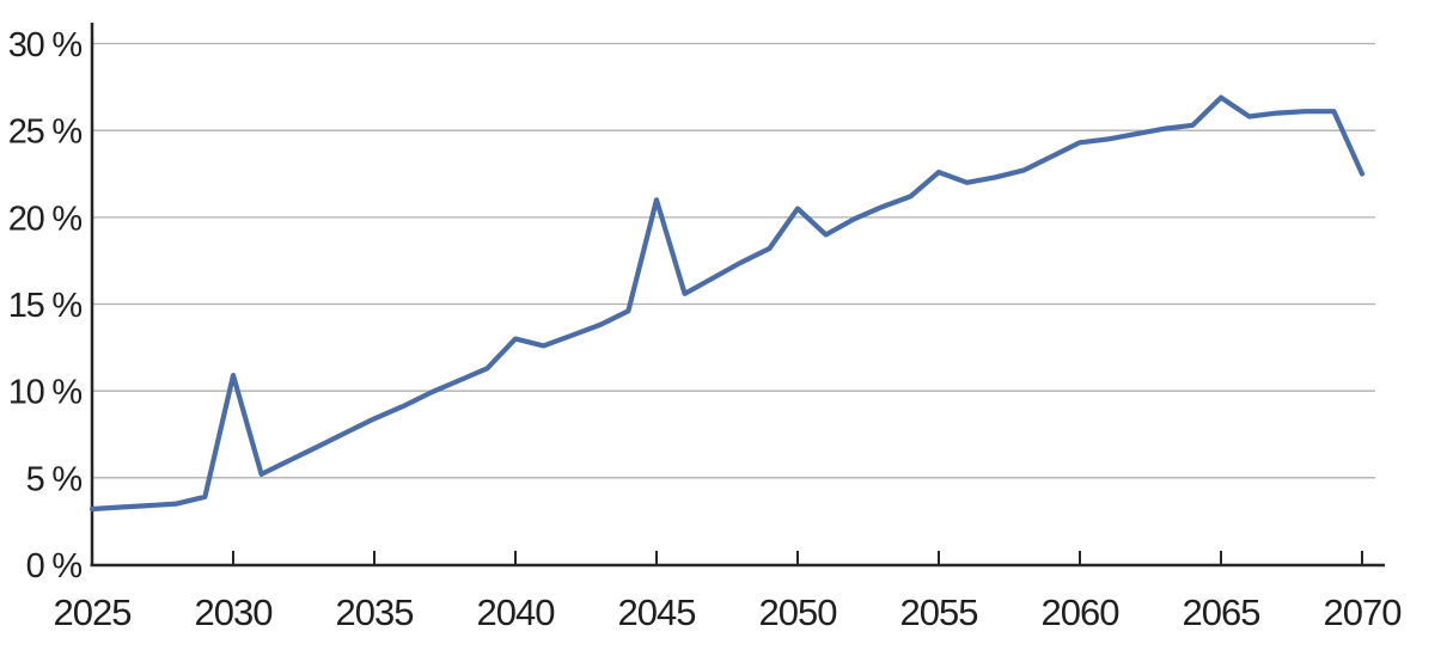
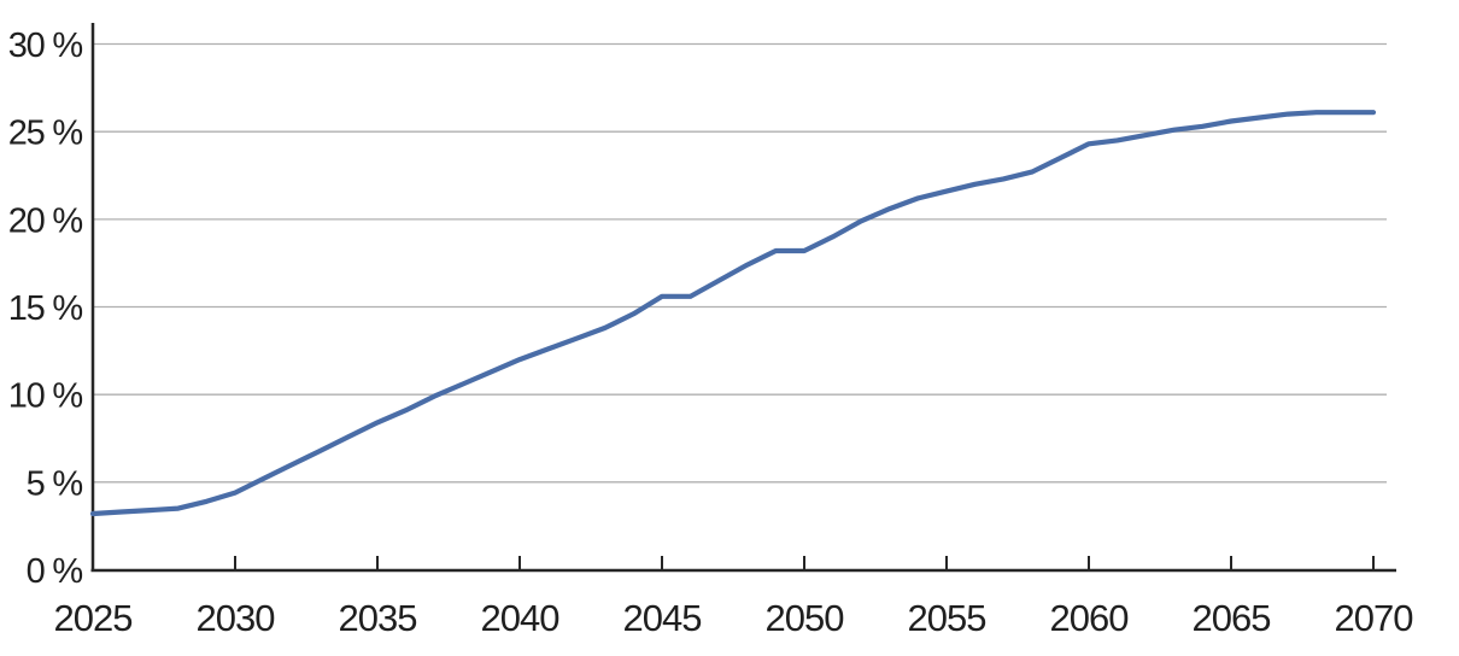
2030: 10.9% -> 4.4%
2040: 13.0% -> 12.0%
2045: 21.0% -> 15.6%
2050: 20.5% -> 18.2%
2055: 22.6% -> 21.6%
2065: 26.9% -> 25.6%
2070: 22.5% -> 26.1%
